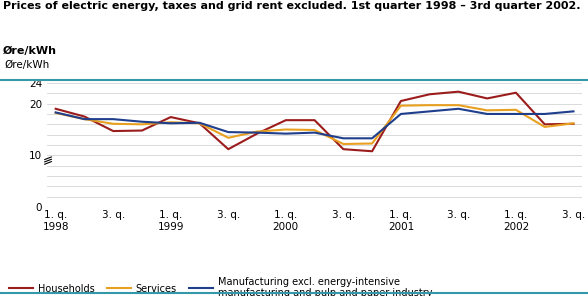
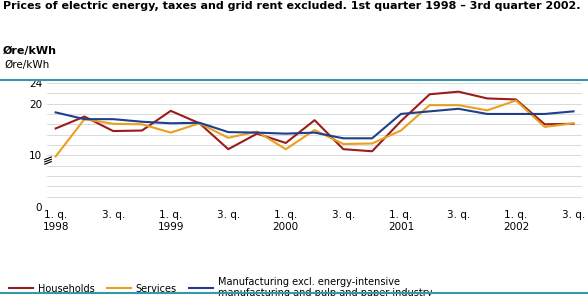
Households/1. q. 1998: 19.0 -> 15.2
Services/1. q. 1998: 18.2 -> 9.8
Households/1. q. 1999: 17.4 -> 18.6
Services/1. q. 1999: 16.4 -> 14.4
Households/1. q. 2000: 16.8 -> 12.4
Services/1. q. 2000: 15.0 -> 11.2
Households/1. q. 2001: 20.5 -> 16.6
Services/1. q. 2001: 19.6 -> 14.8
Households/1. q. 2002: 22.1 -> 20.8
Services/1. q. 2002: 18.8 -> 20.6
